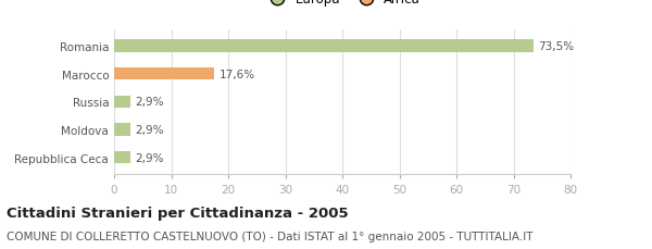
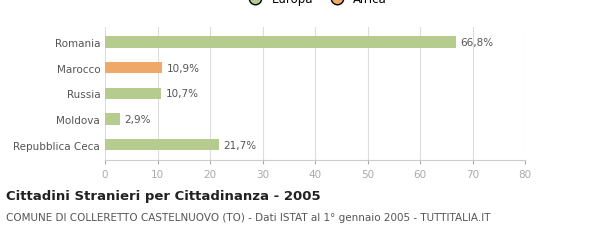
Romania: 73,5% -> 66,8%
Marocco: 17,6% -> 10,9%
Russia: 2,9% -> 10,7%
Repubblica Ceca: 2,9% -> 21,7%
